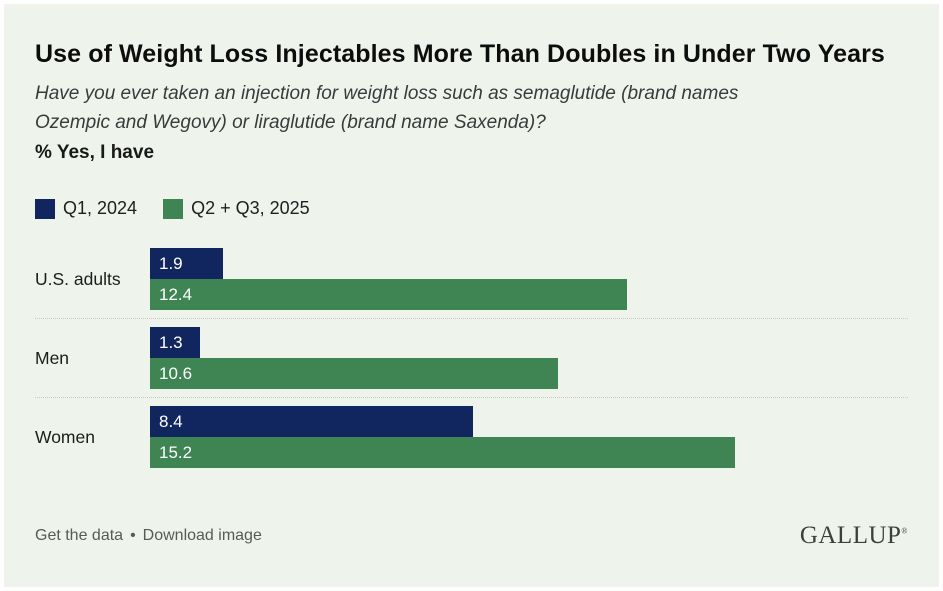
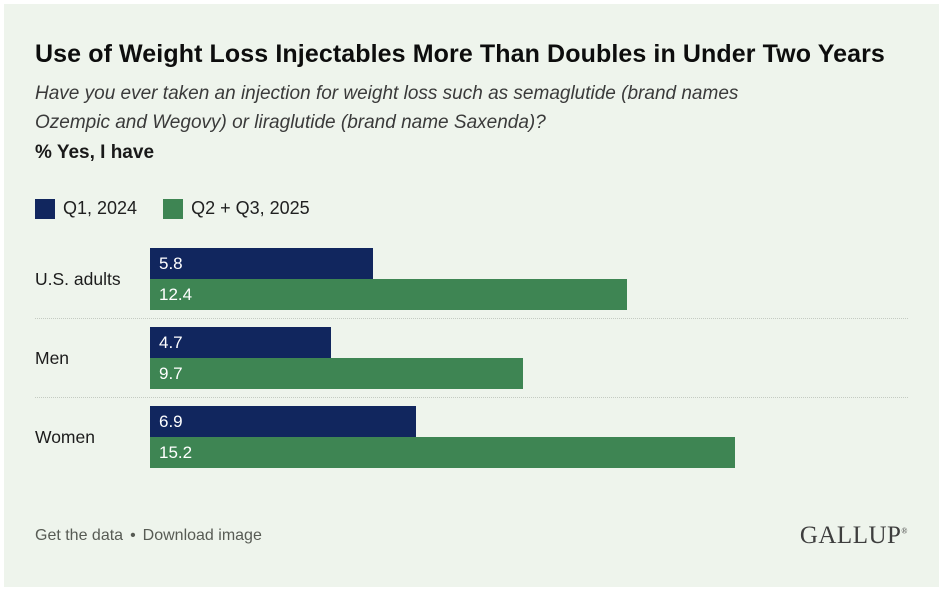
Q1, 2024/U.S. adults: 1.9 -> 5.8
Q1, 2024/Men: 1.3 -> 4.7
Q2 + Q3, 2025/Men: 10.6 -> 9.7
Q1, 2024/Women: 8.4 -> 6.9
